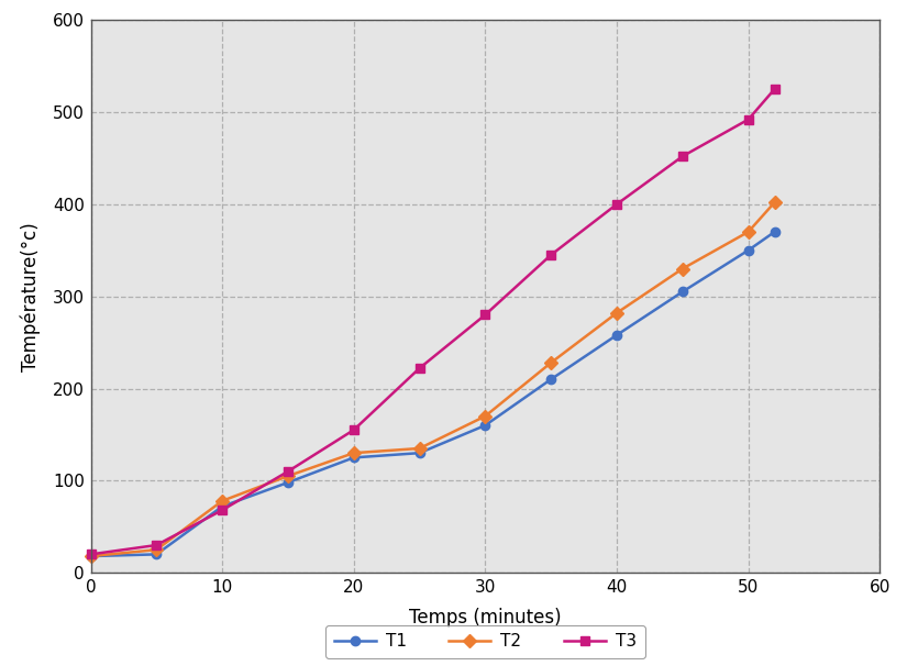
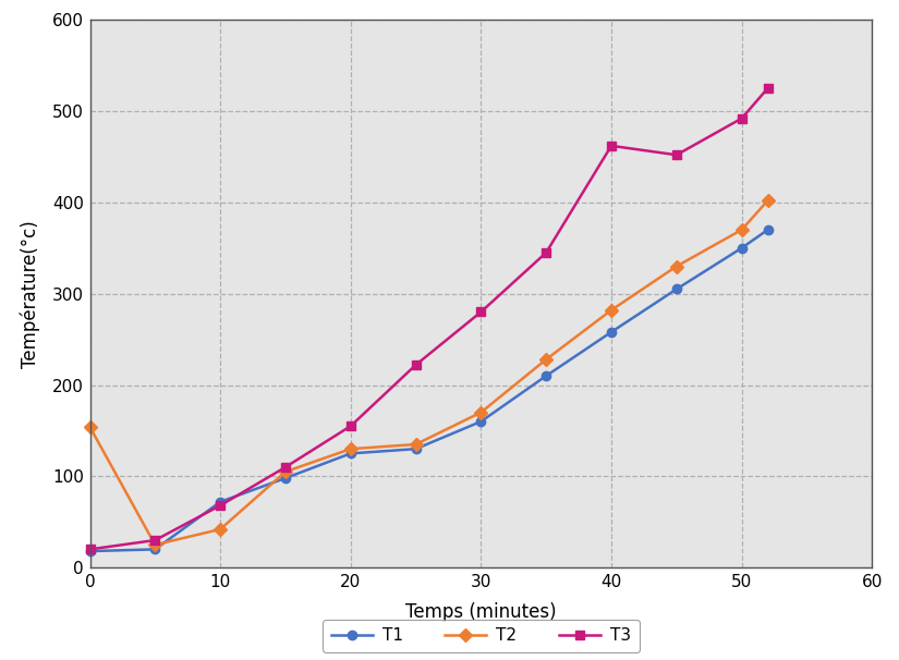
T2/0: 18 -> 154
T2/10: 78 -> 42
T3/40: 400 -> 462
